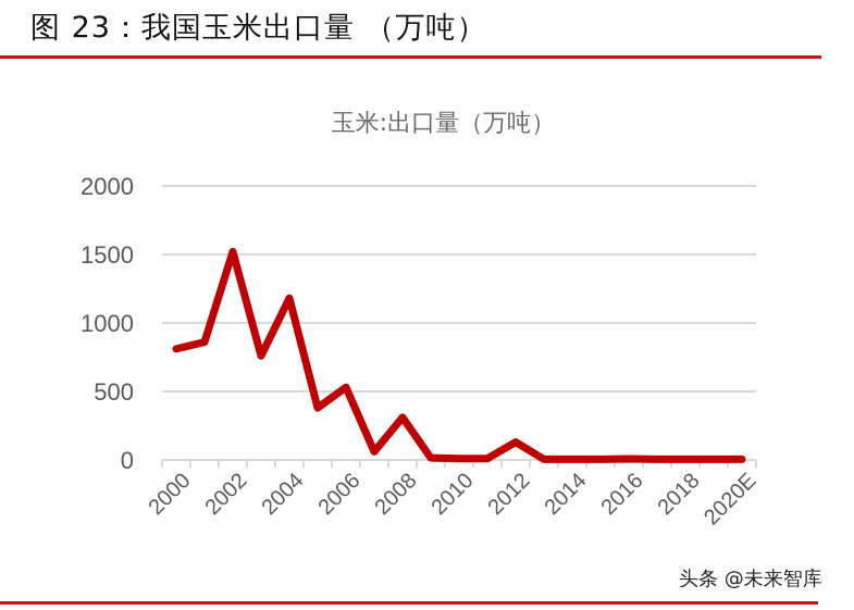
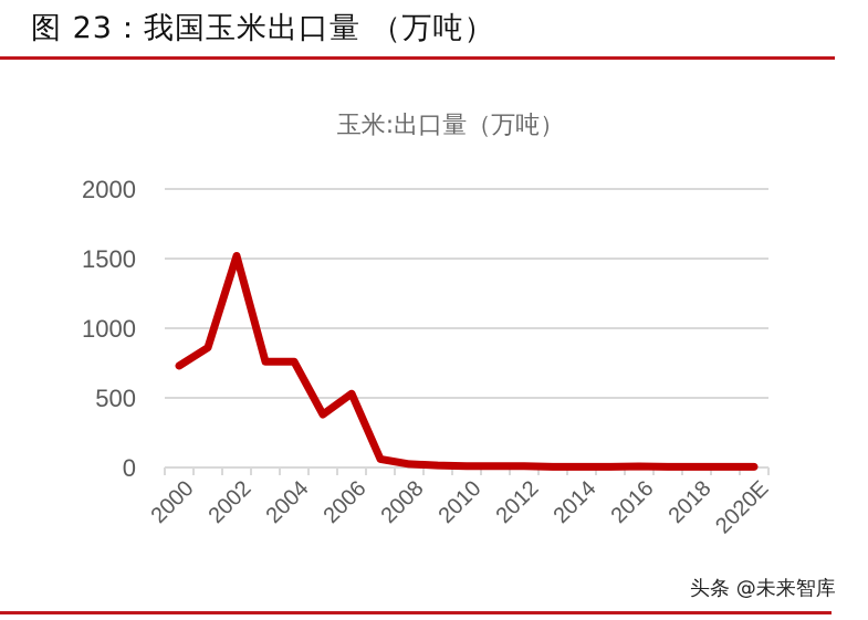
2000: 810 -> 730
2004: 1180 -> 760
2008: 310 -> 20
2012: 130 -> 10
